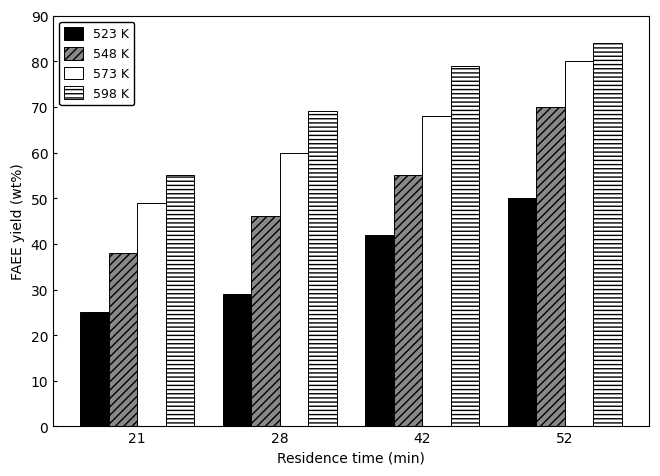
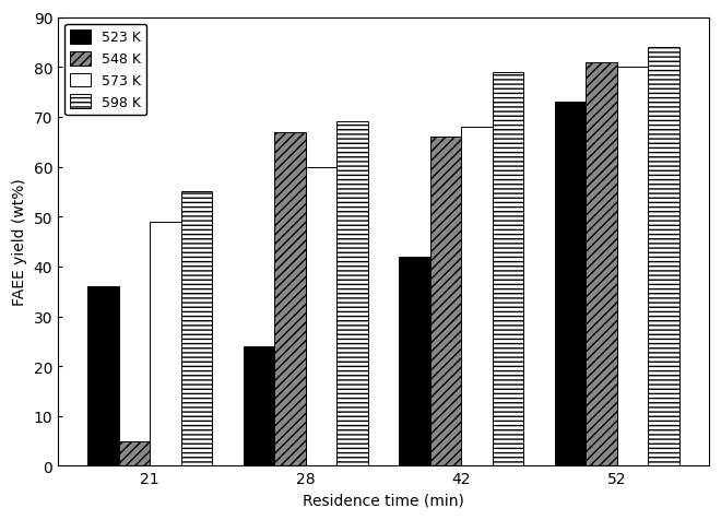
523 K/21: 25 -> 36
548 K/21: 38 -> 5
523 K/28: 29 -> 24
548 K/28: 46 -> 67
548 K/42: 55 -> 66
523 K/52: 50 -> 73
548 K/52: 70 -> 81
